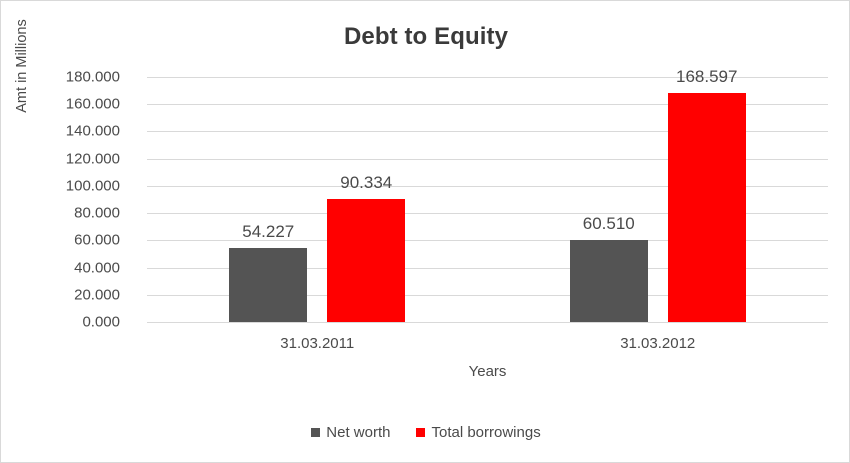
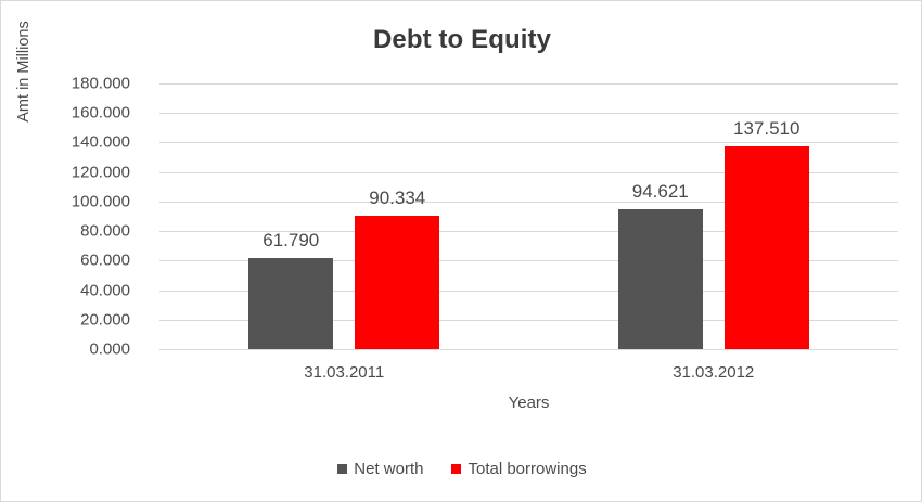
Net worth/31.03.2011: 54.227 -> 61.790
Net worth/31.03.2012: 60.510 -> 94.621
Total borrowings/31.03.2012: 168.597 -> 137.510
